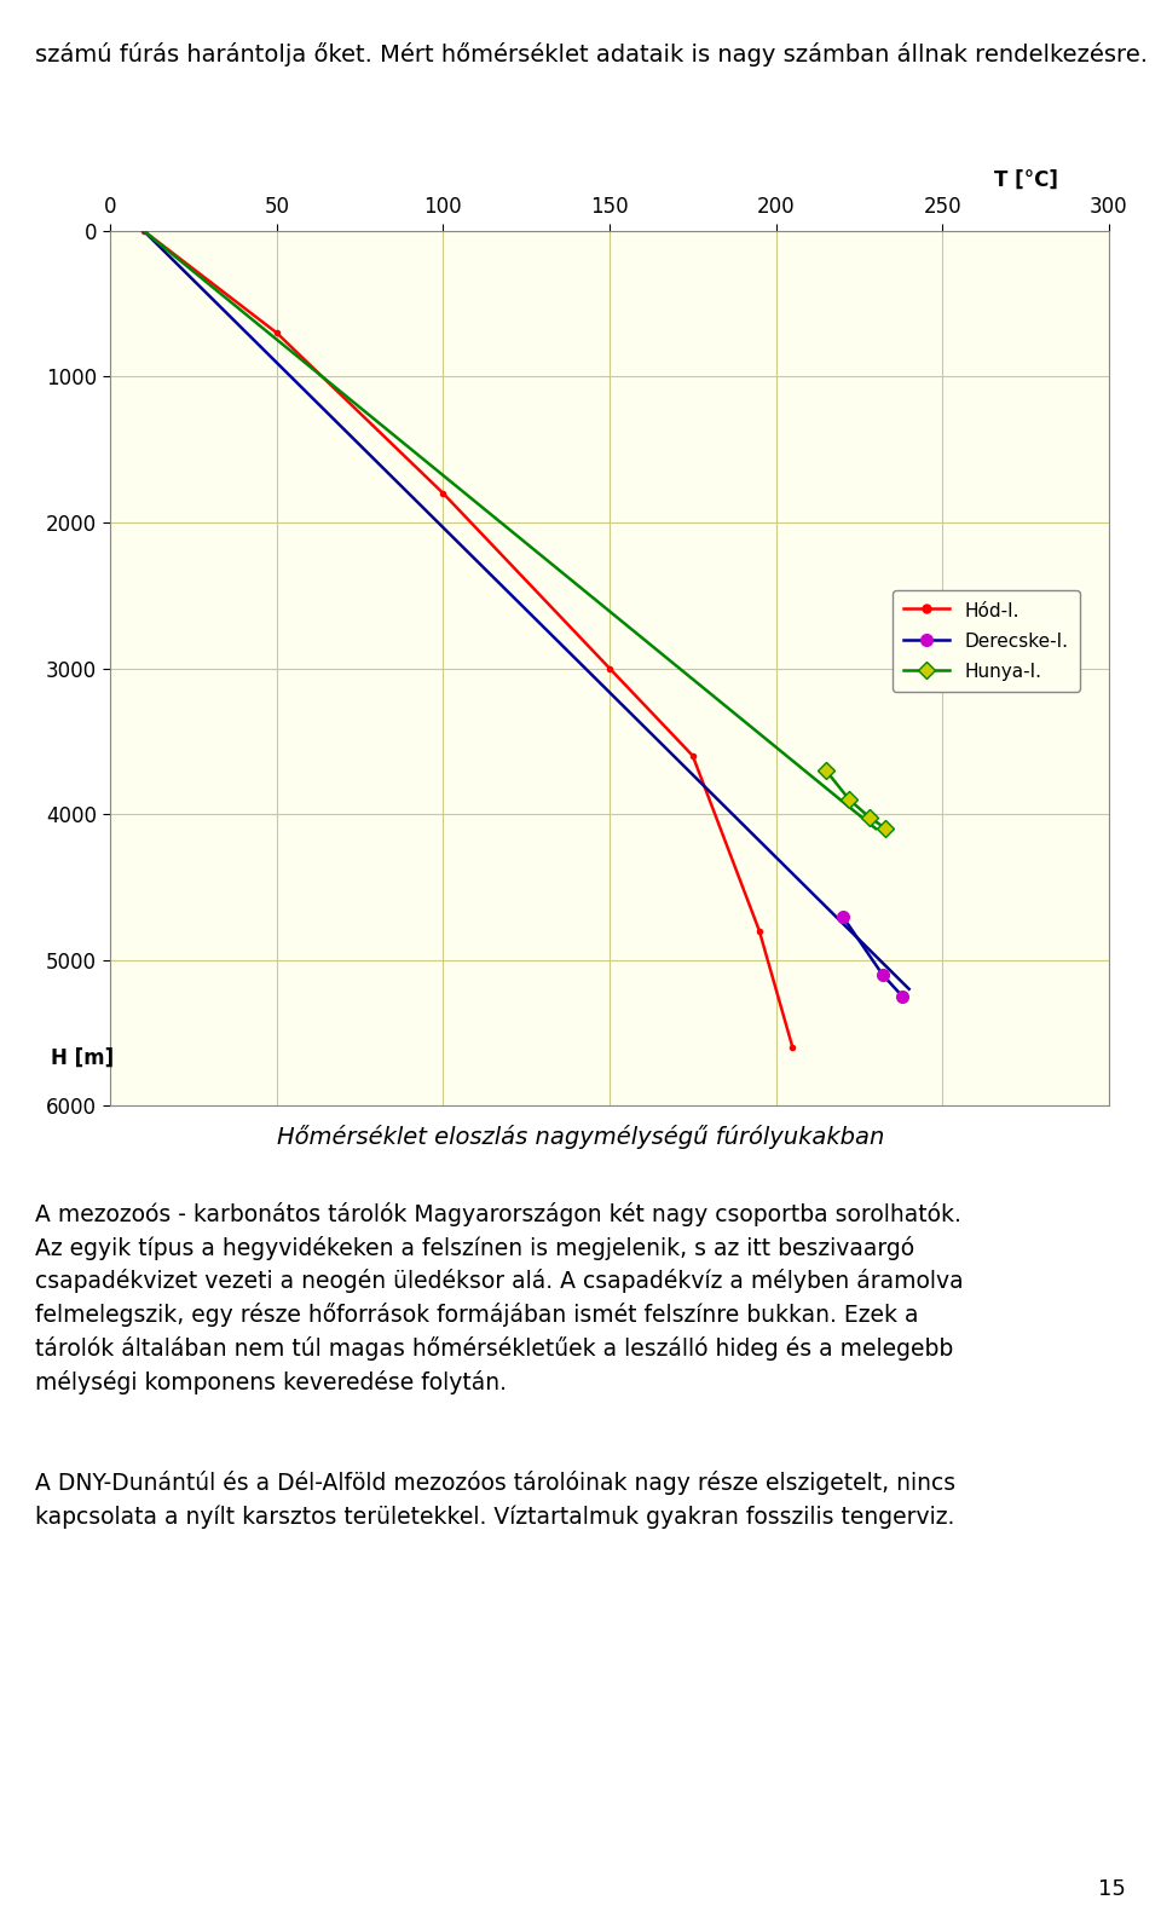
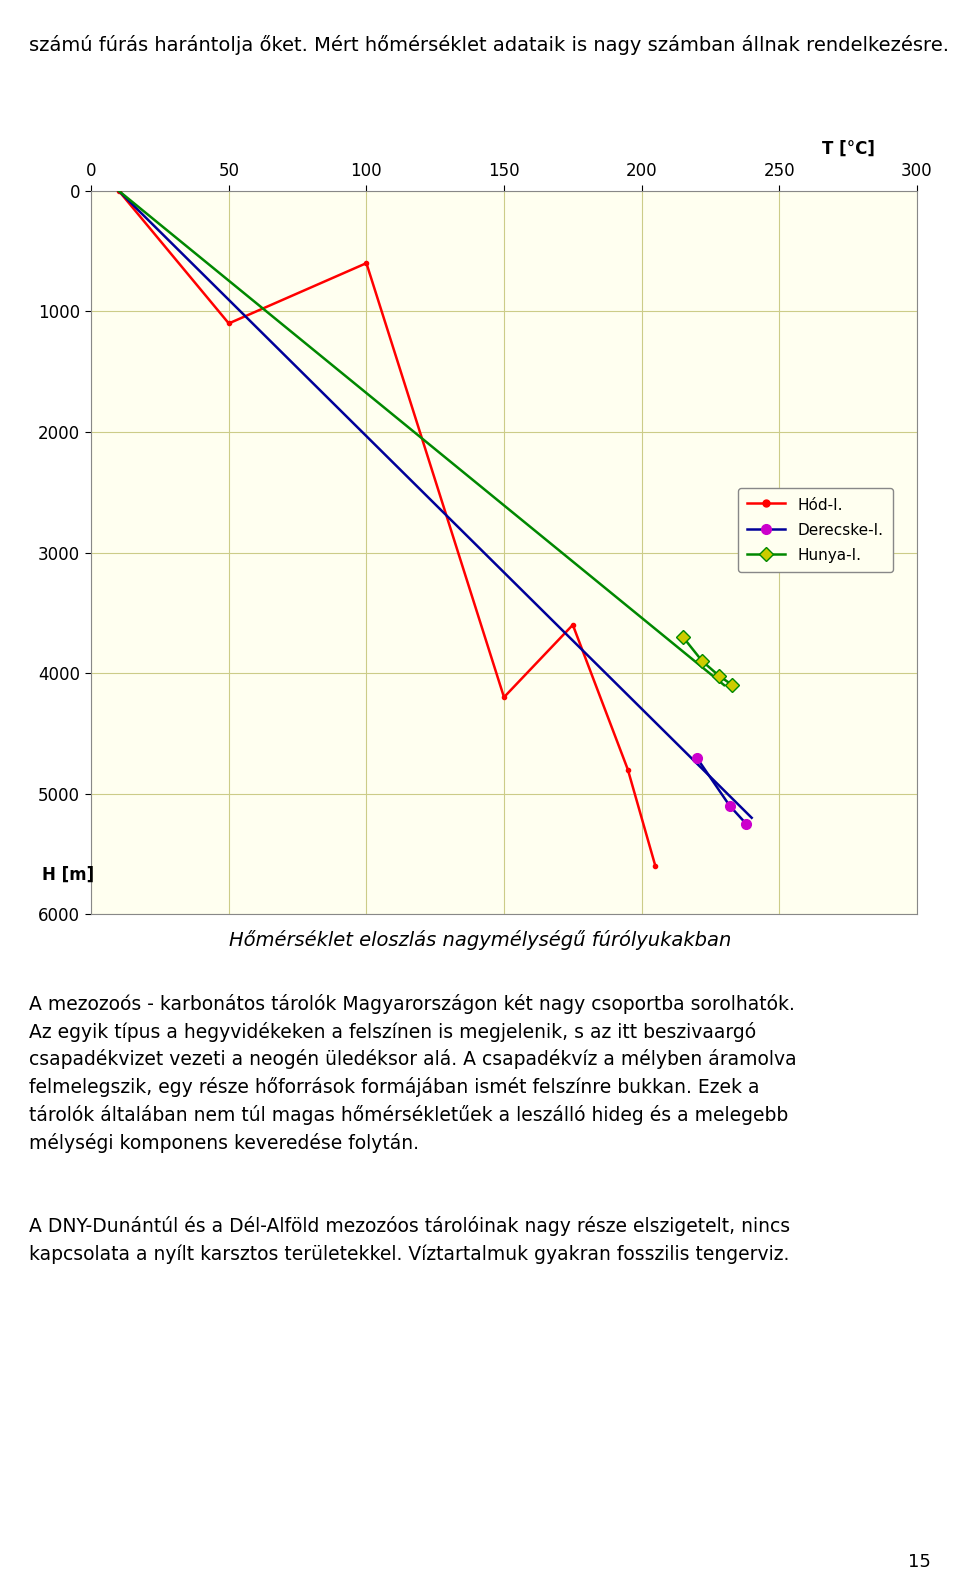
Hód-I./50: 700 -> 1100
Hód-I./100: 1800 -> 600
Hód-I./150: 3000 -> 4200
